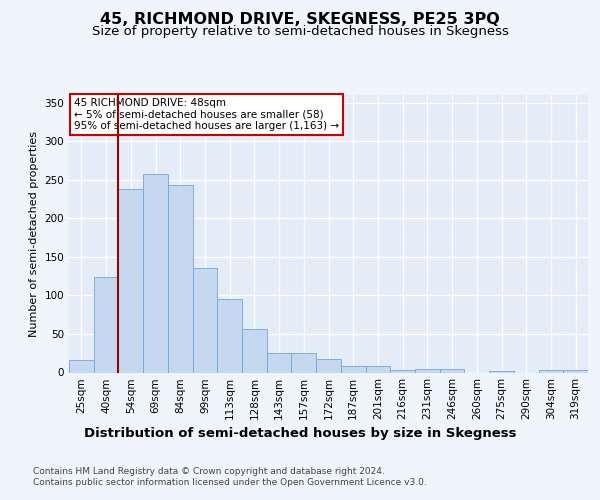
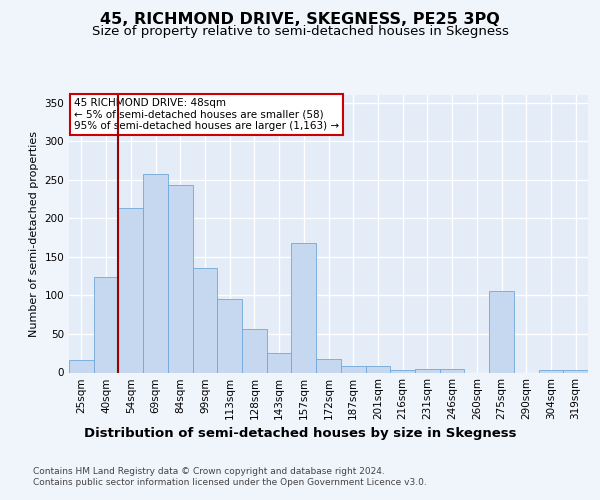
54sqm: 238 -> 214
157sqm: 25 -> 168
275sqm: 2 -> 106
